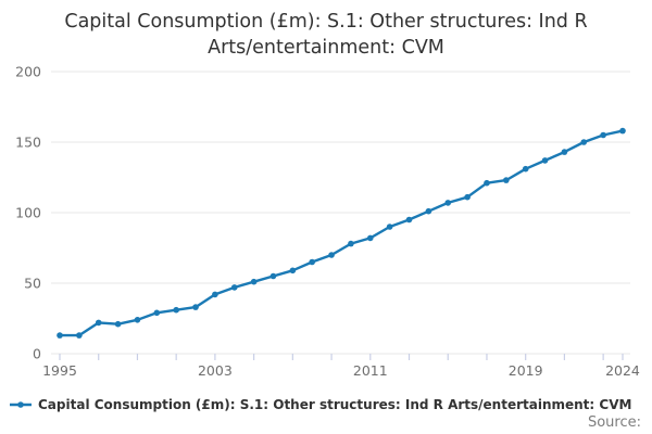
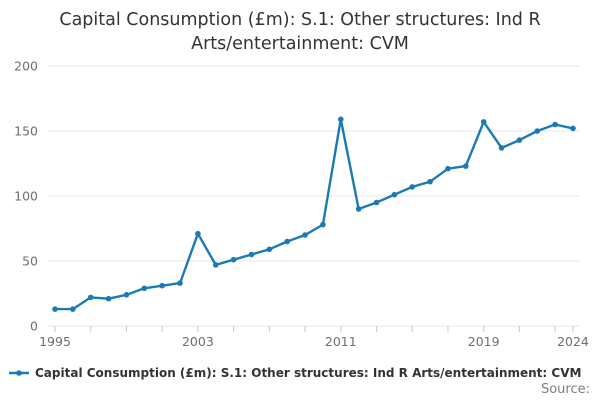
2003: 42 -> 71
2011: 82 -> 159
2019: 131 -> 157
2024: 158 -> 152
